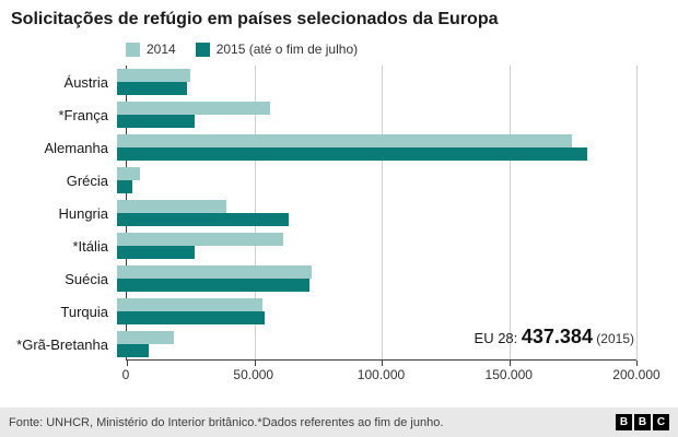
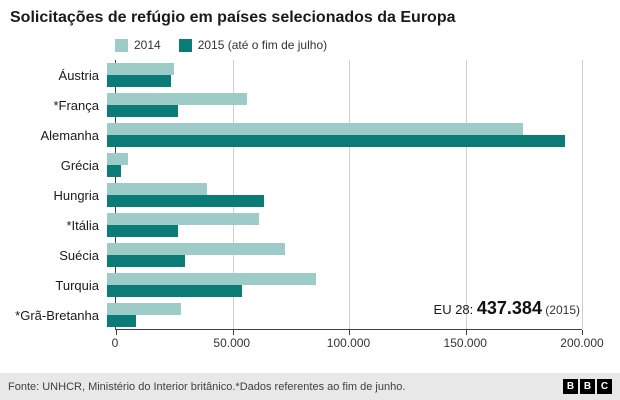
2015 (até o fim de julho)/Alemanha: 181000 -> 193000
2015 (até o fim de julho)/Suécia: 74000 -> 33000
2014/Turquia: 56000 -> 88000
2014/*Grã-Bretanha: 22000 -> 31000
